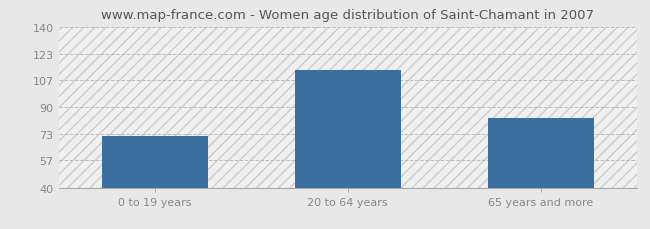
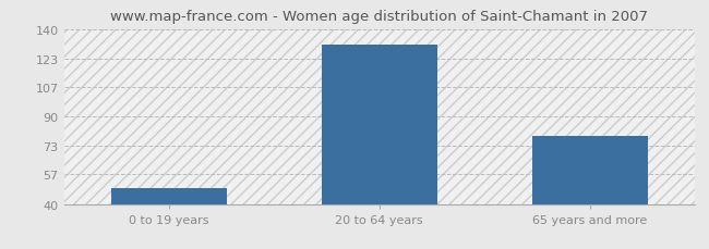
0 to 19 years: 72 -> 49
20 to 64 years: 113 -> 131
65 years and more: 83 -> 79
